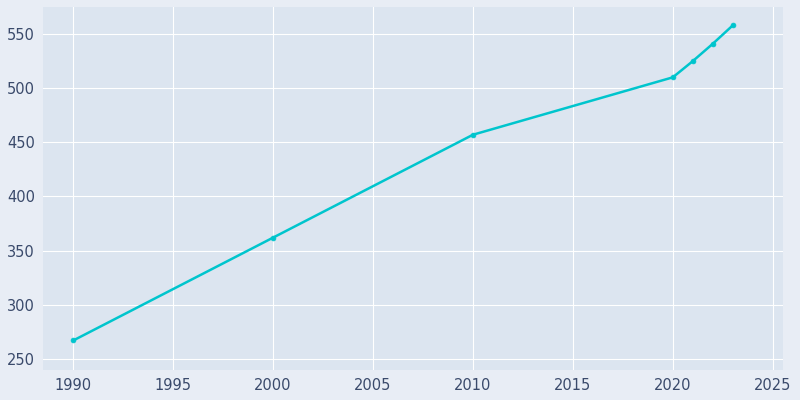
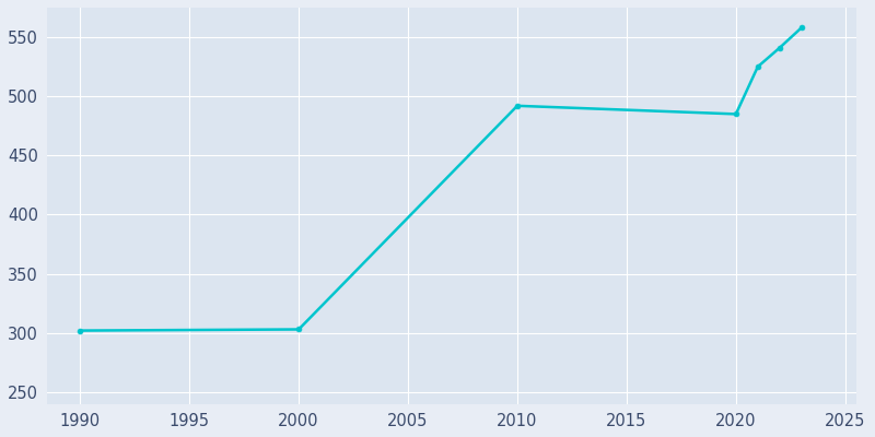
1990: 267 -> 302
2000: 362 -> 303
2010: 457 -> 492
2020: 510 -> 485
